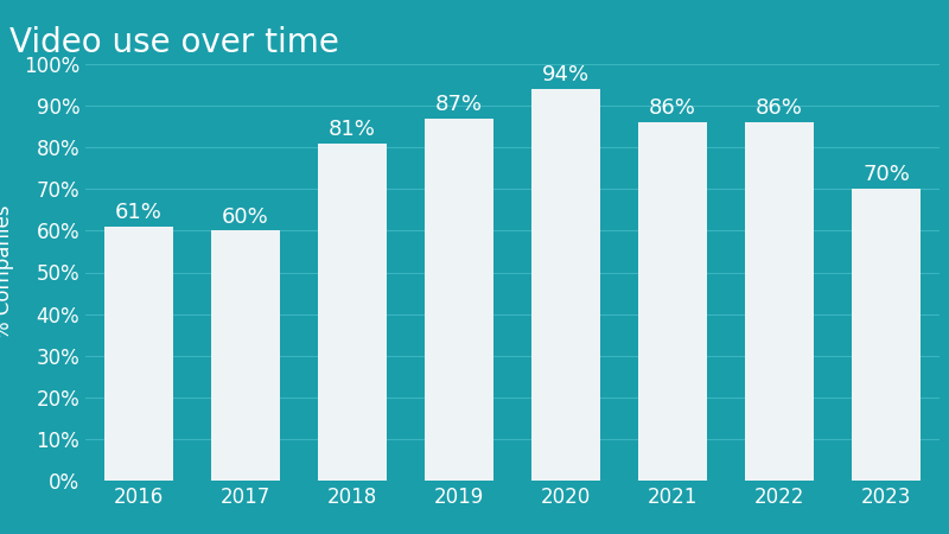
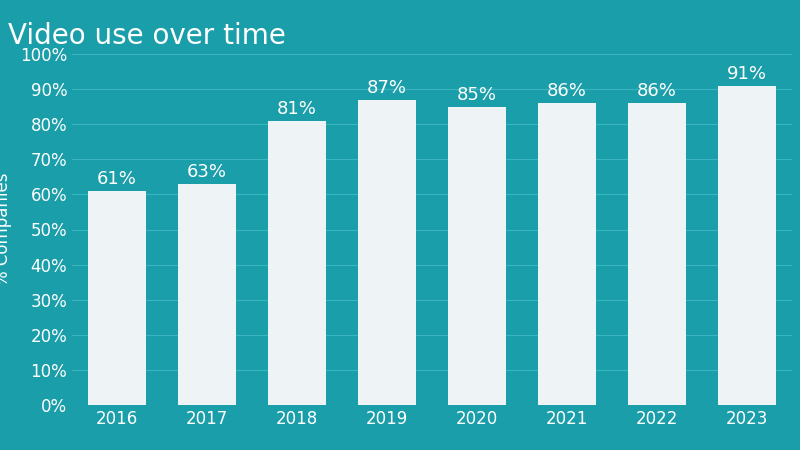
2017: 60% -> 63%
2020: 94% -> 85%
2023: 70% -> 91%
